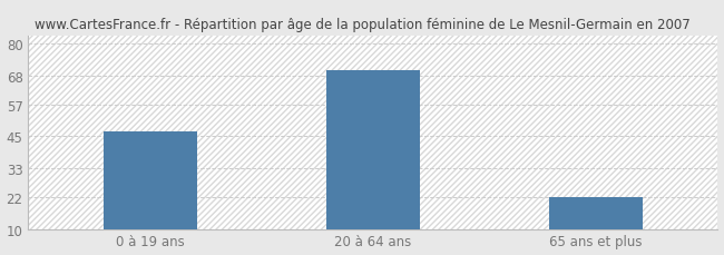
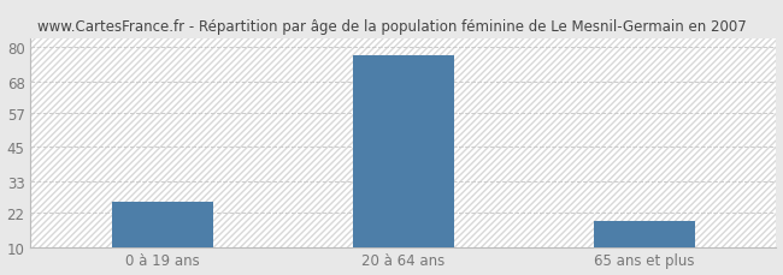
0 à 19 ans: 47 -> 26
20 à 64 ans: 70 -> 77
65 ans et plus: 22 -> 19
